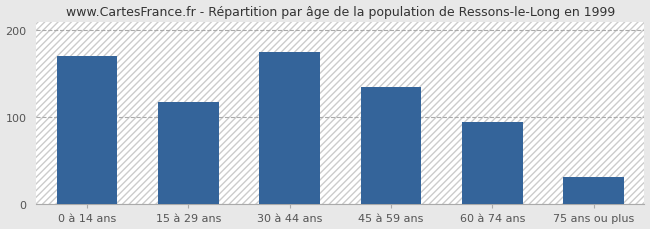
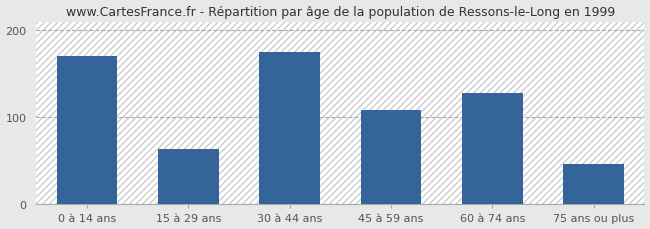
15 à 29 ans: 118 -> 64
45 à 59 ans: 135 -> 108
60 à 74 ans: 95 -> 128
75 ans ou plus: 32 -> 46
